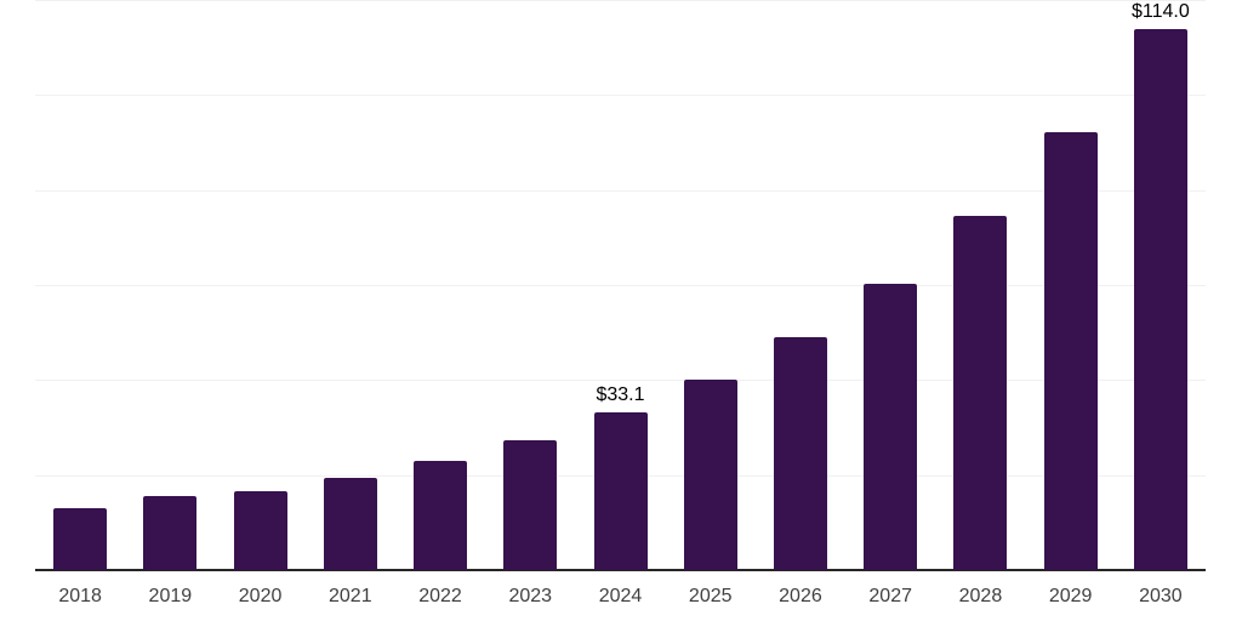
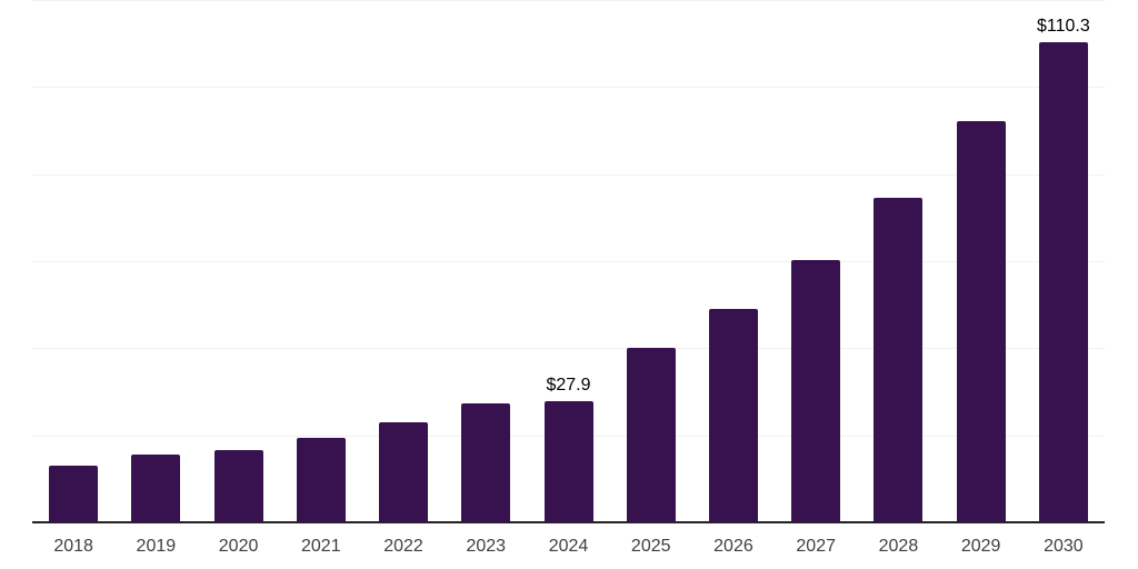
2024: $33.1 -> $27.9
2030: $114.0 -> $110.3
